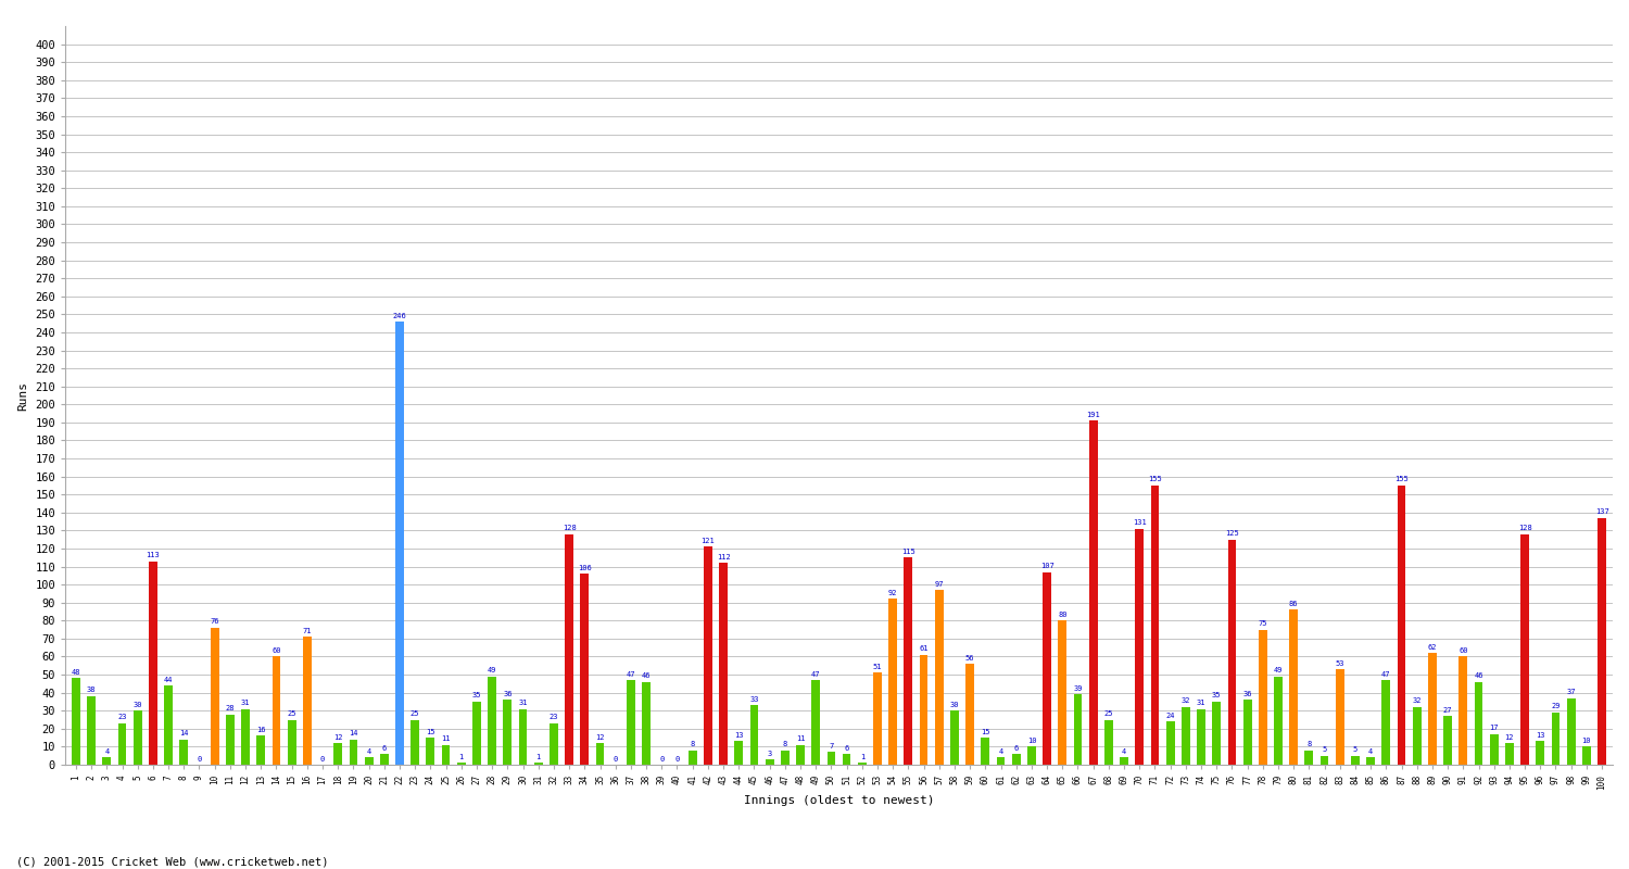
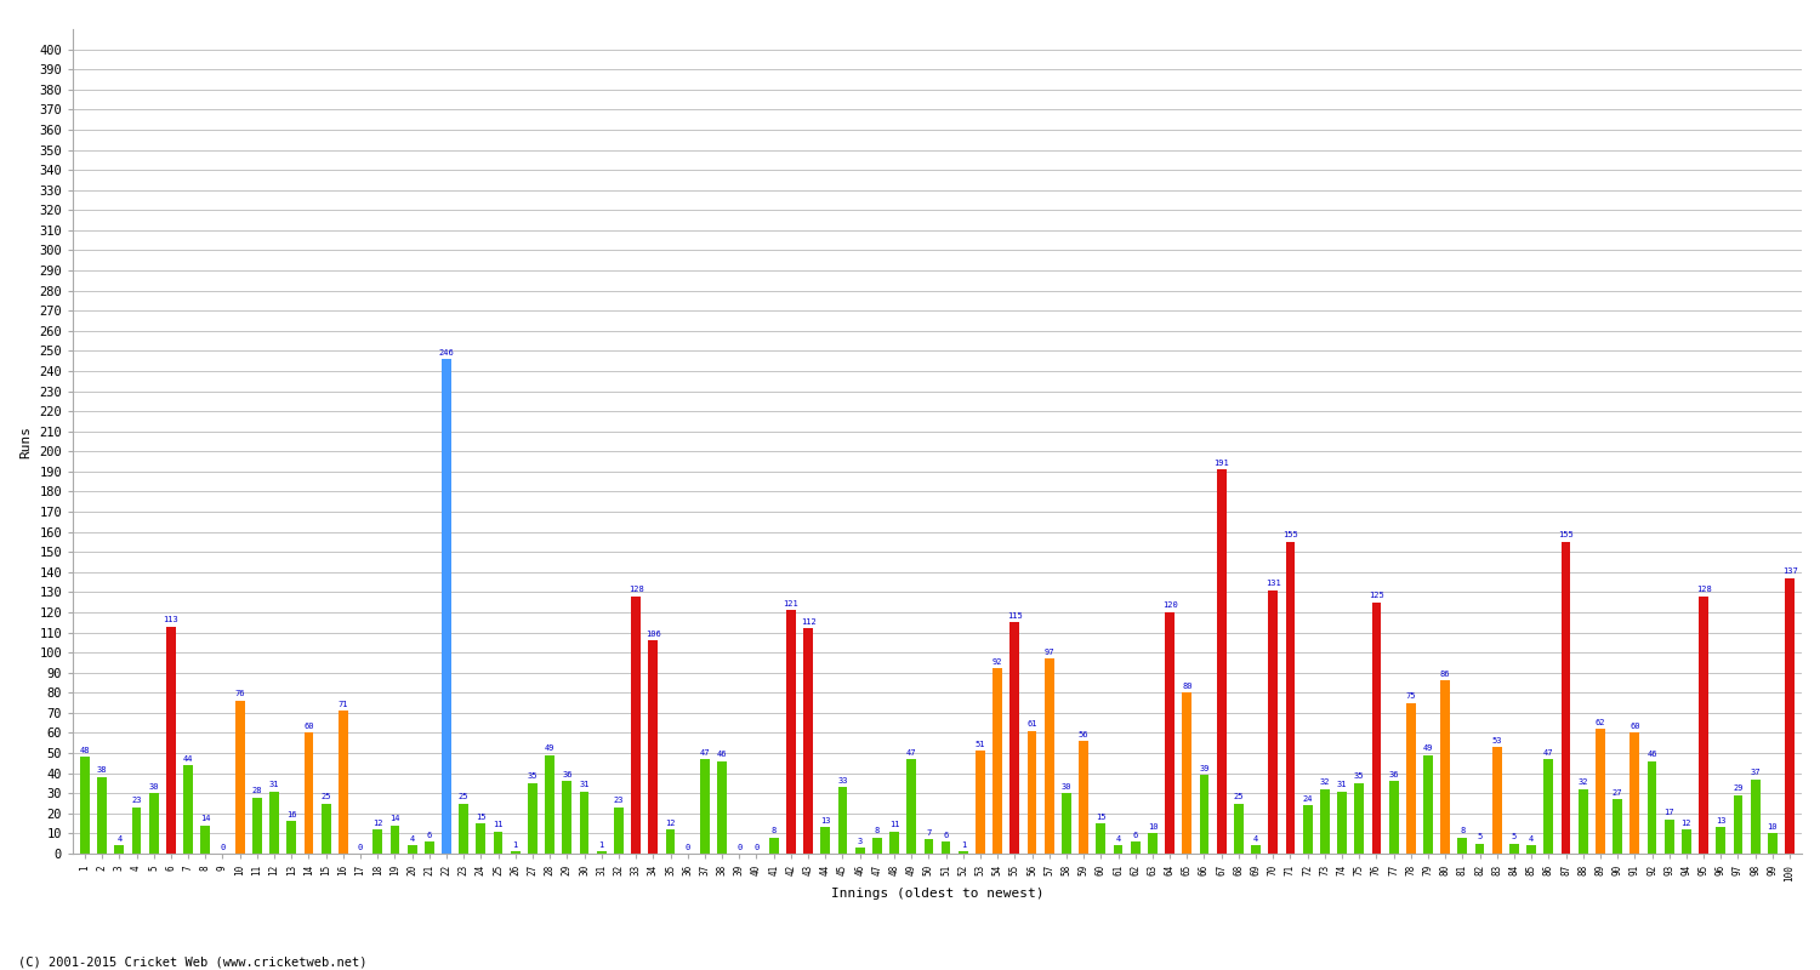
64: 107 -> 120
